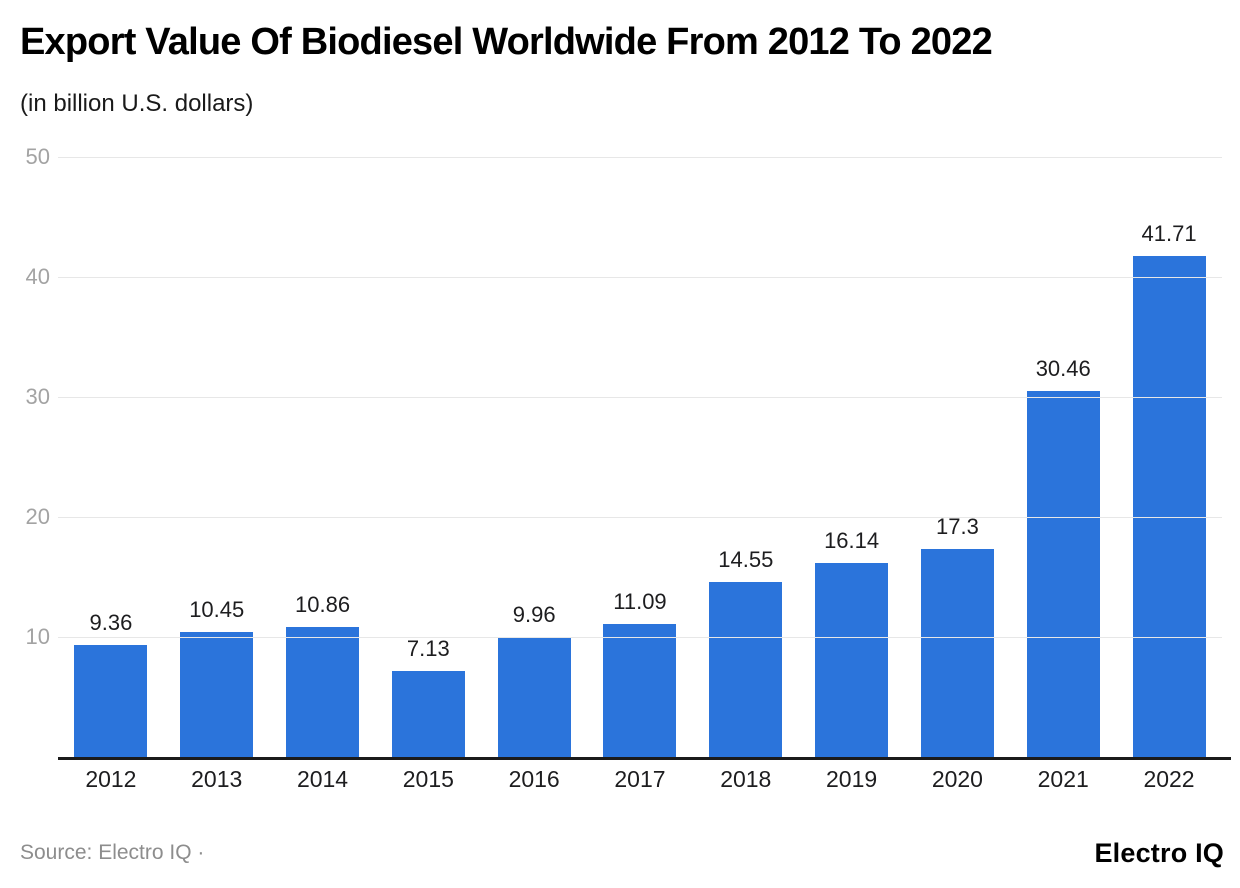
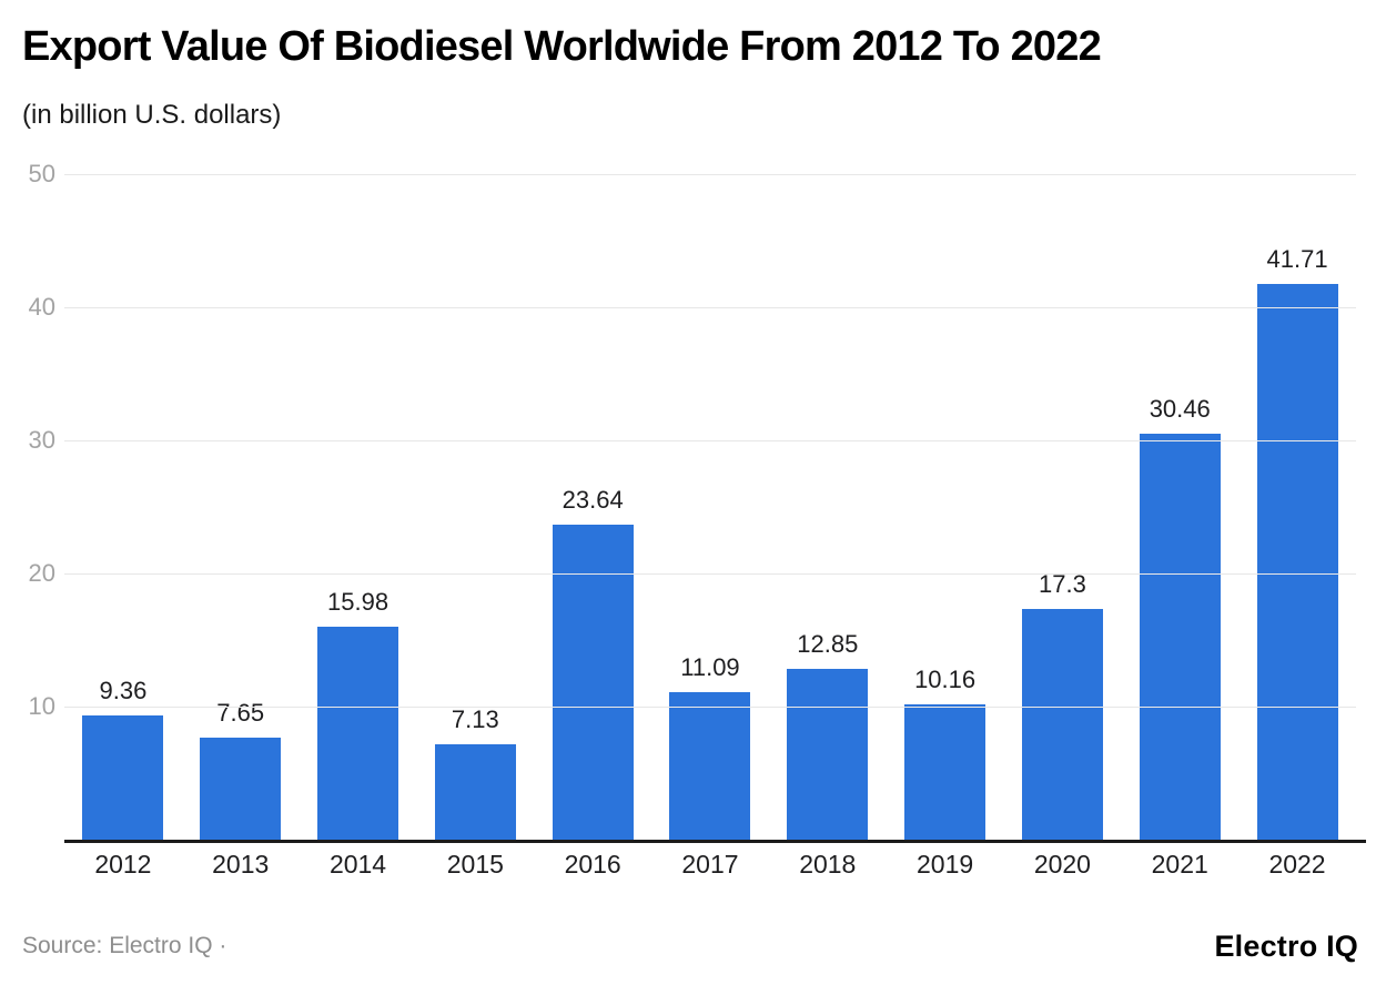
2013: 10.45 -> 7.65
2014: 10.86 -> 15.98
2016: 9.96 -> 23.64
2018: 14.55 -> 12.85
2019: 16.14 -> 10.16
